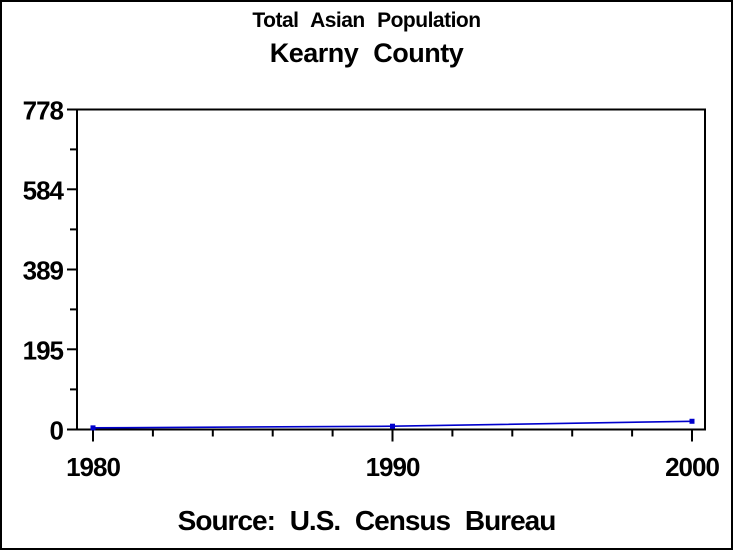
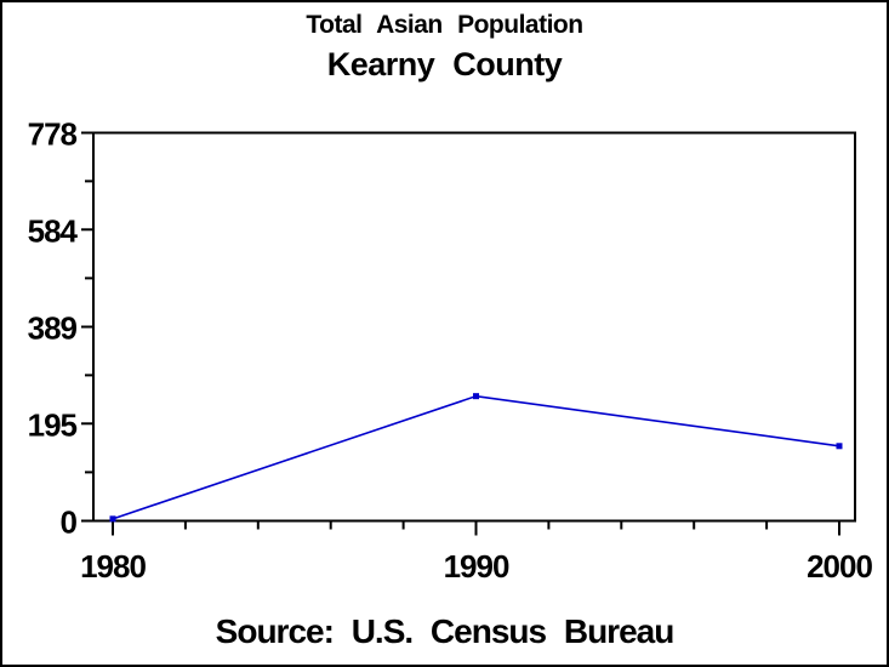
1990: 10 -> 250
2000: 20 -> 150
